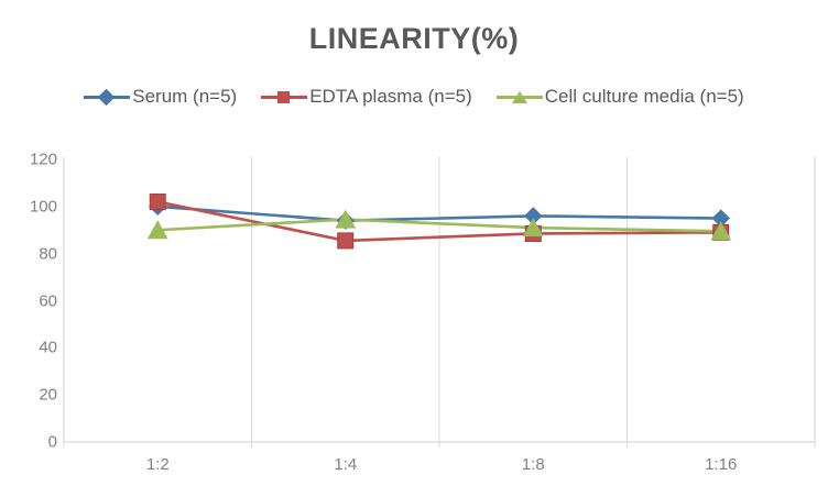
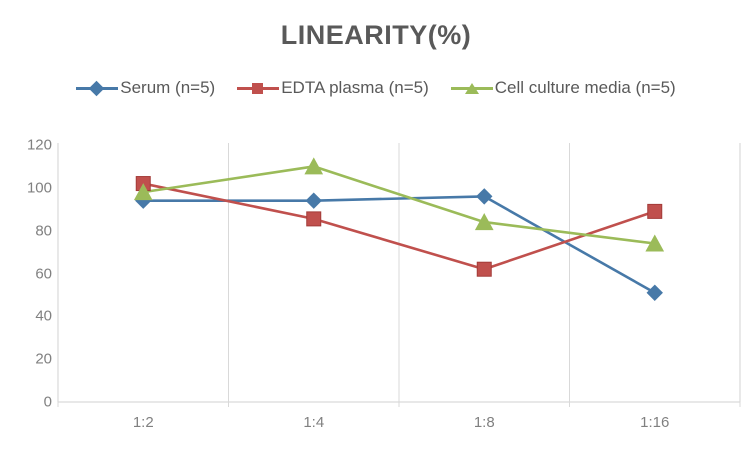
Serum (n=5)/1:2: 100 -> 94
Cell culture media (n=5)/1:2: 90 -> 98
Cell culture media (n=5)/1:4: 94 -> 110
EDTA plasma (n=5)/1:8: 88 -> 62
Cell culture media (n=5)/1:8: 91 -> 84
Serum (n=5)/1:16: 95 -> 51
Cell culture media (n=5)/1:16: 90 -> 74
